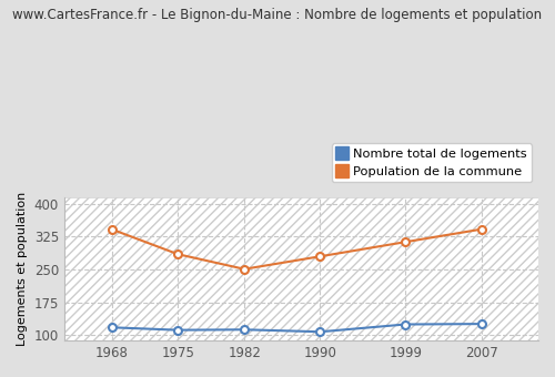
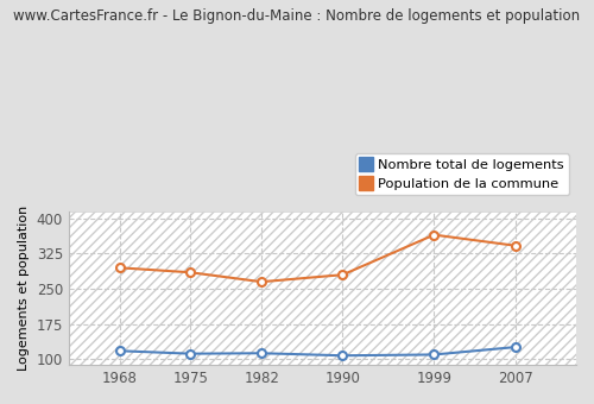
Population de la commune/1968: 342 -> 295
Population de la commune/1982: 251 -> 265
Nombre total de logements/1999: 125 -> 110
Population de la commune/1999: 313 -> 365
